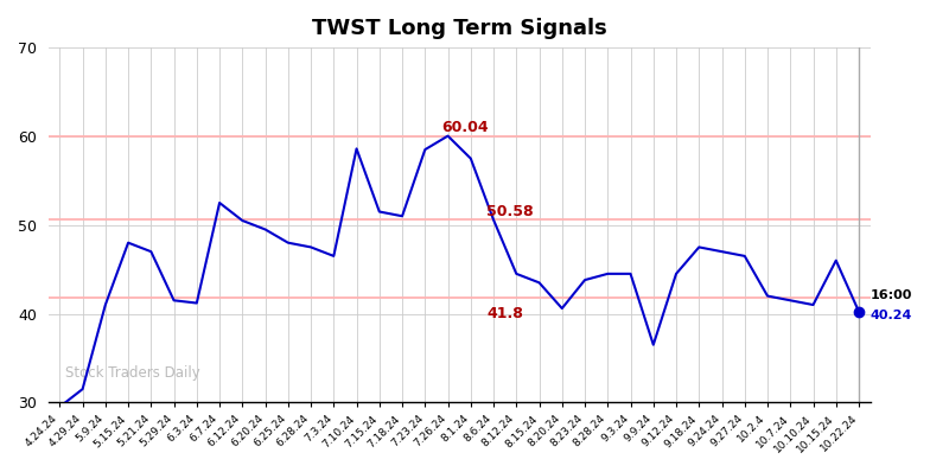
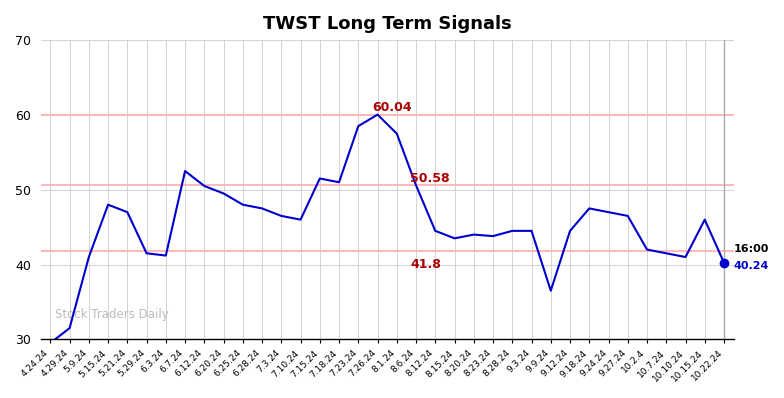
7.10.24: 58.6 -> 46.0
8.20.24: 40.6 -> 44.0
